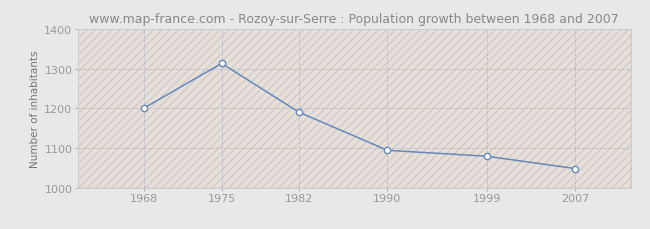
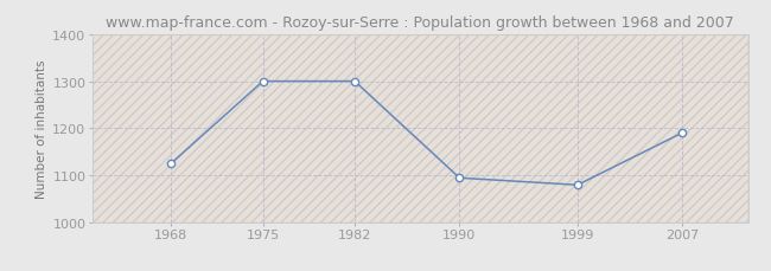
1968: 1201 -> 1125
1975: 1313 -> 1300
1982: 1190 -> 1300
2007: 1048 -> 1190
